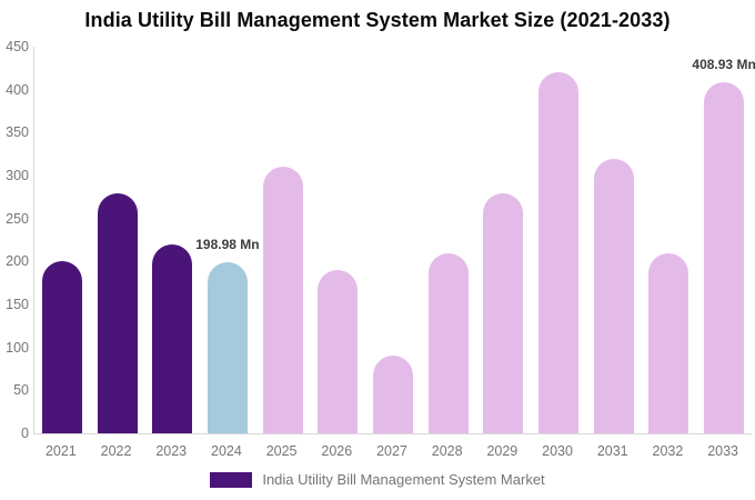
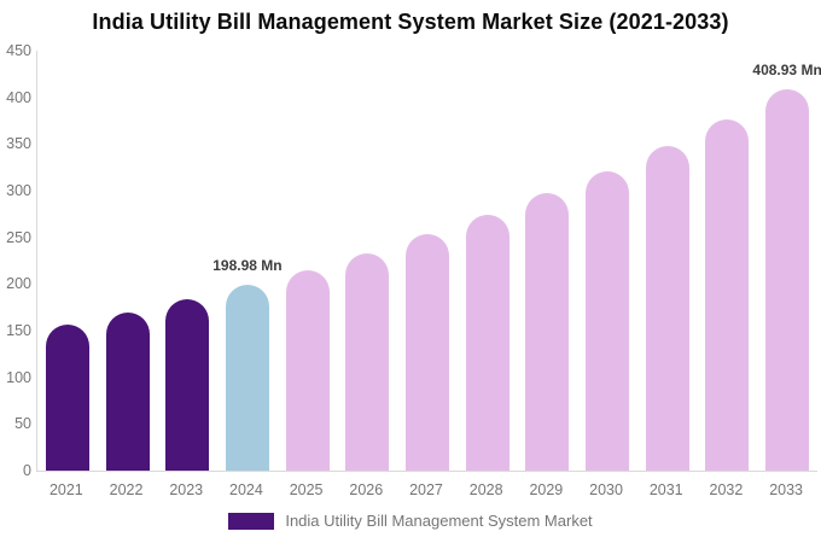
2021: 200 -> 160
2022: 280 -> 170
2023: 220 -> 180
2025: 310 -> 220
2026: 190 -> 230
2027: 90 -> 250
2028: 210 -> 270
2029: 280 -> 300
2030: 420 -> 320
2031: 320 -> 350
2032: 210 -> 380
